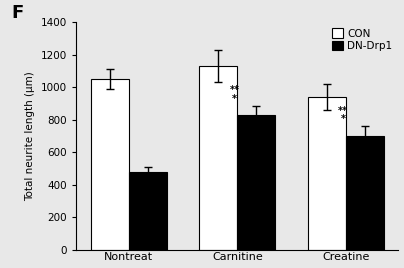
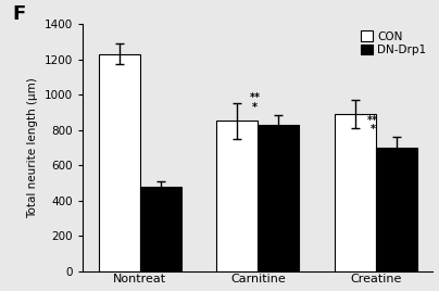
CON/Nontreat: 1050 -> 1230
CON/Carnitine: 1130 -> 850
CON/Creatine: 940 -> 890
